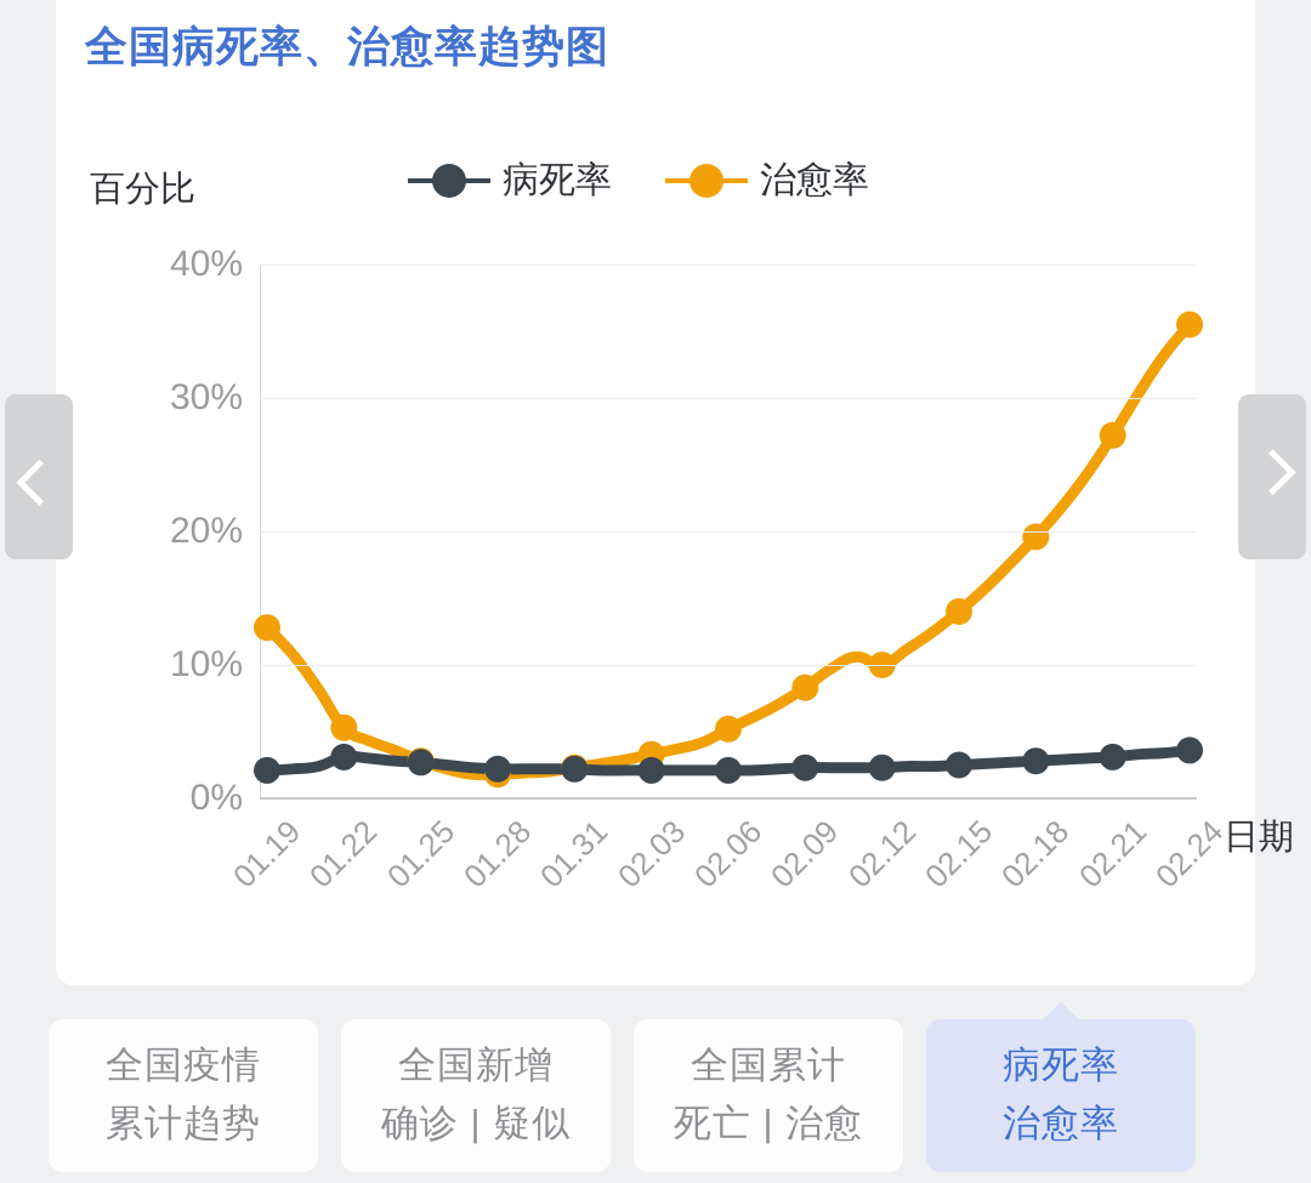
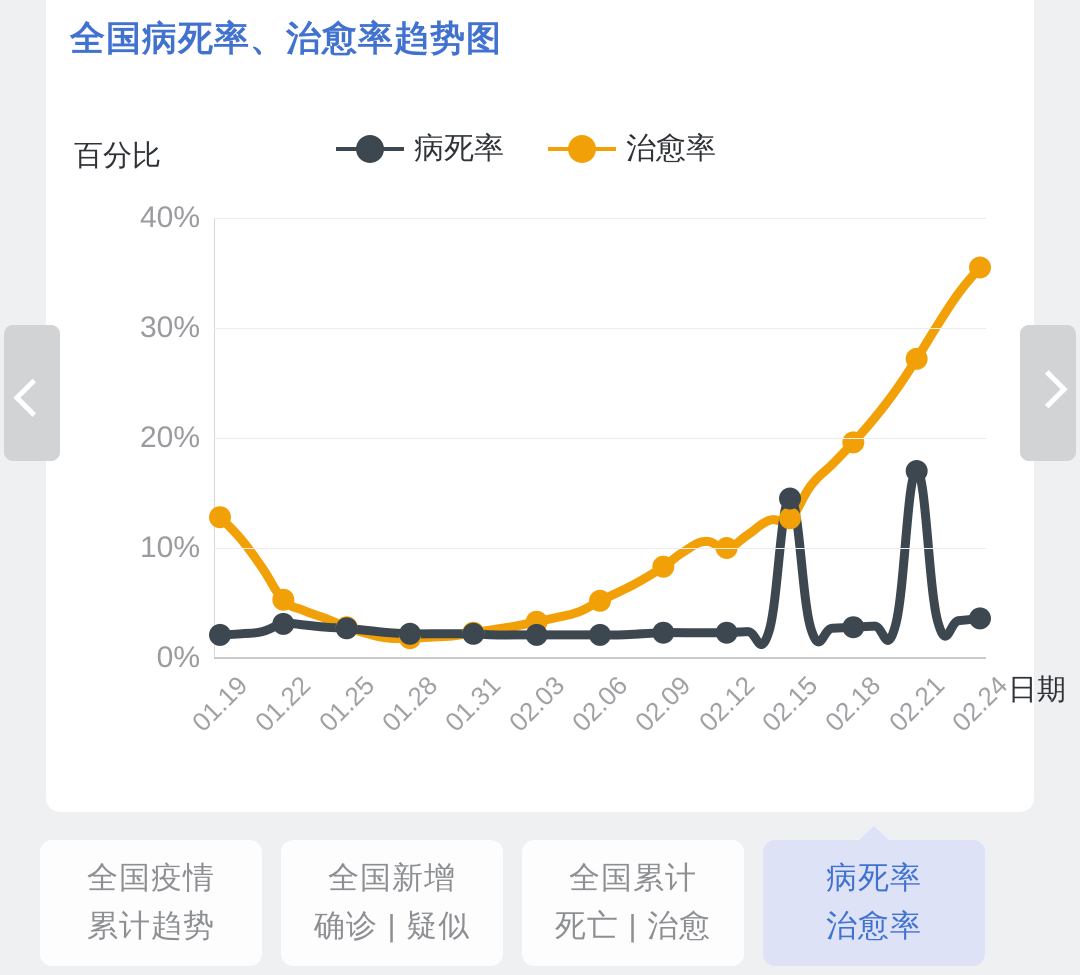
病死率/02.15: 2.5% -> 14.5%
治愈率/02.15: 14.0% -> 12.7%
病死率/02.21: 3.1% -> 17.0%
